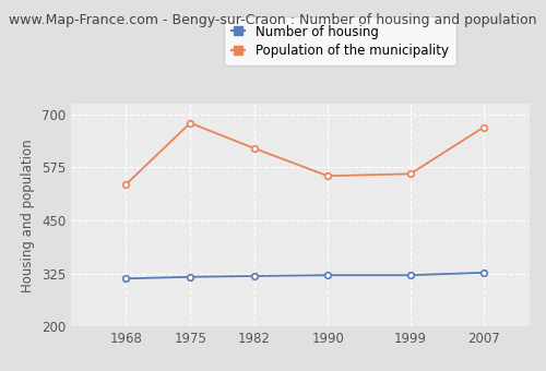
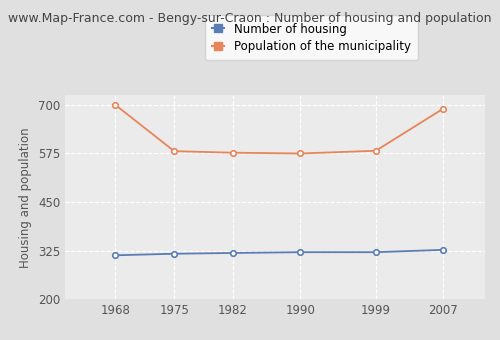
Population of the municipality/1968: 535 -> 700
Population of the municipality/1975: 680 -> 581
Population of the municipality/1982: 620 -> 577
Population of the municipality/1990: 555 -> 575
Population of the municipality/1999: 560 -> 582
Population of the municipality/2007: 670 -> 690
